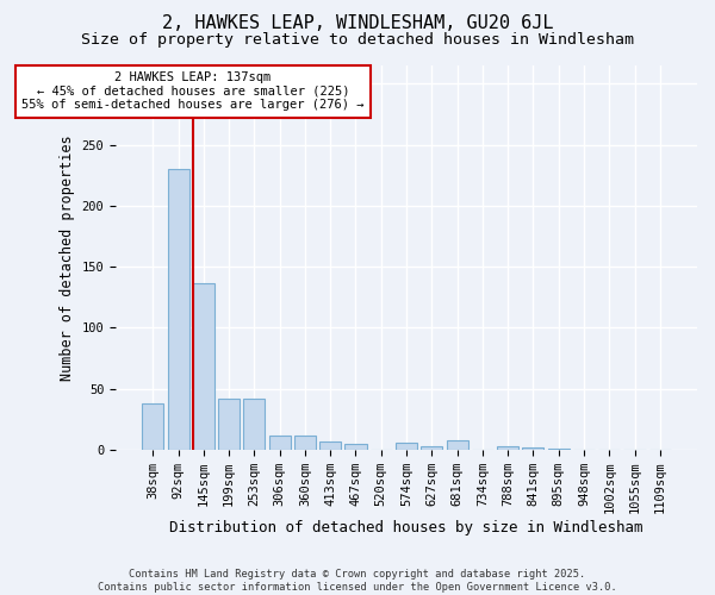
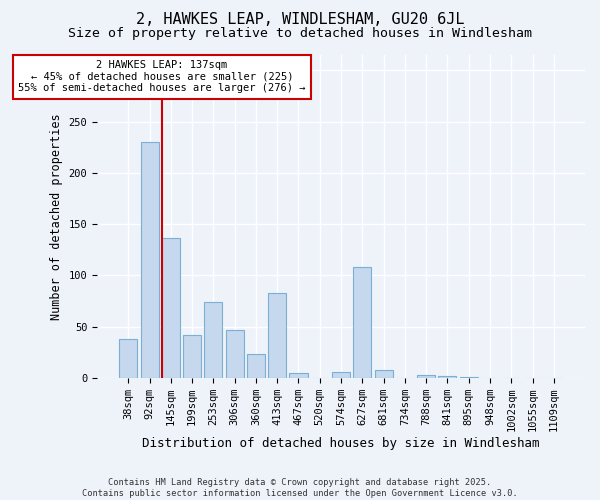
253sqm: 42 -> 74
306sqm: 12 -> 47
360sqm: 12 -> 23
413sqm: 7 -> 83
627sqm: 3 -> 108
